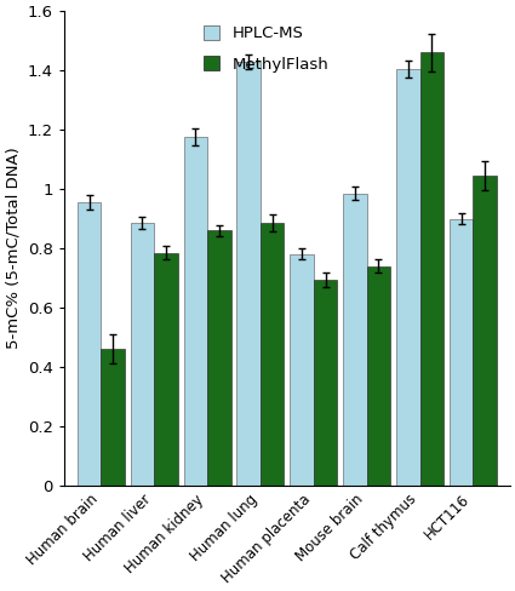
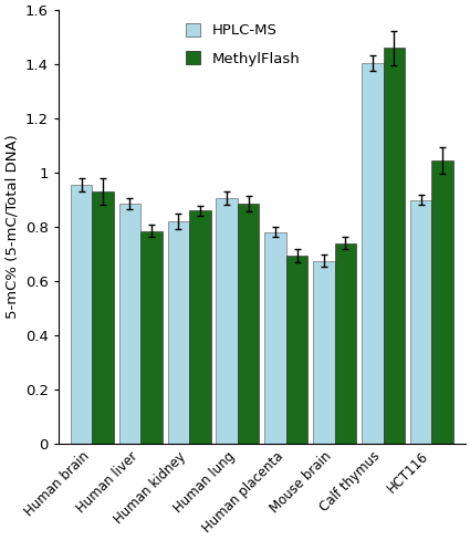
MethylFlash/Human brain: 0.460 -> 0.930
HPLC-MS/Human kidney: 1.175 -> 0.820
HPLC-MS/Human lung: 1.430 -> 0.905
HPLC-MS/Mouse brain: 0.985 -> 0.675
